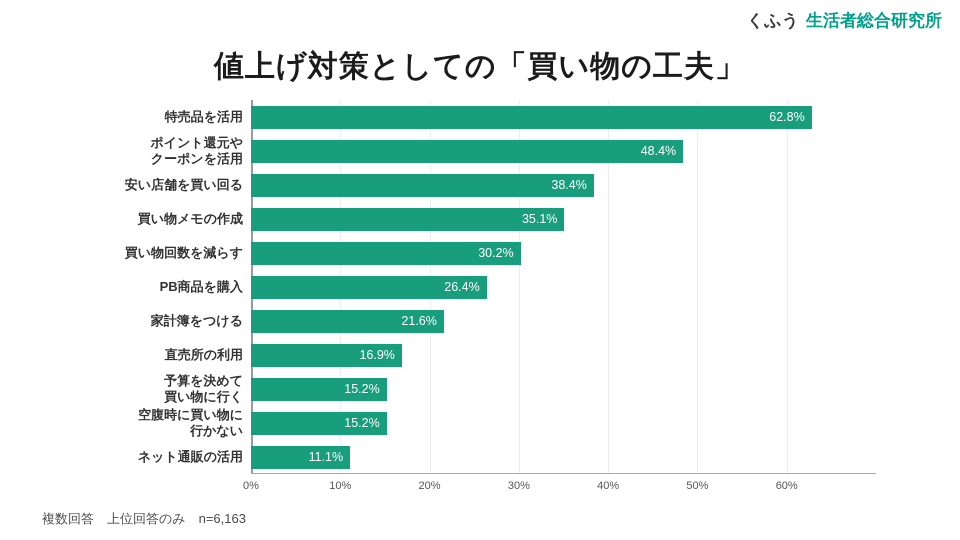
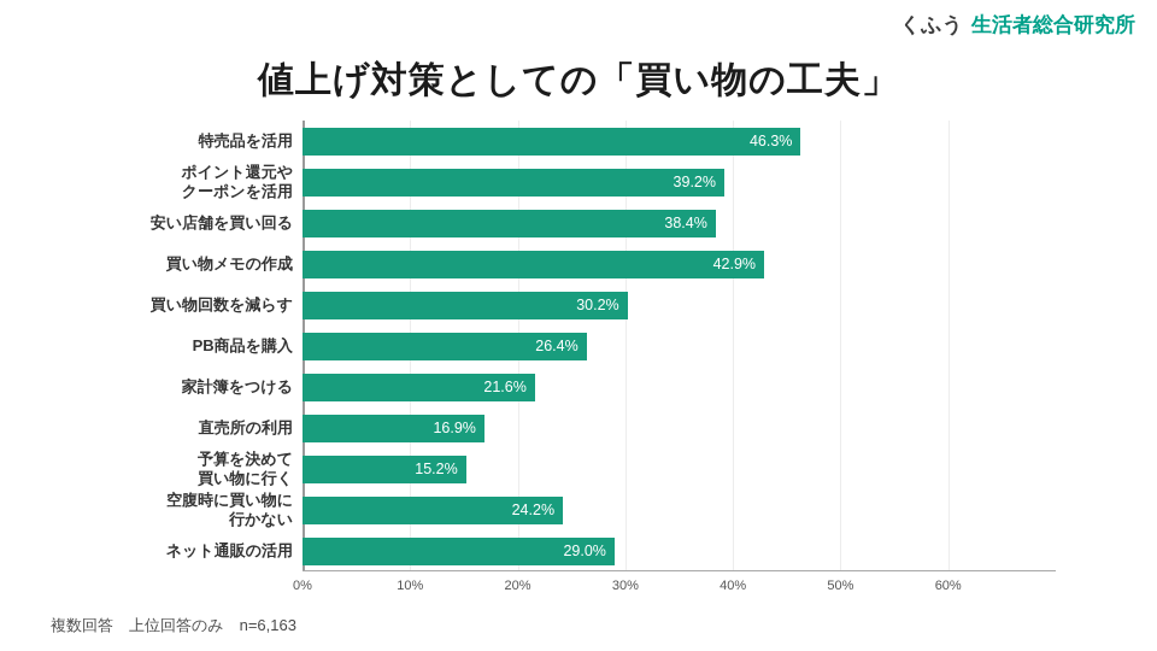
特売品を活用: 62.8% -> 46.3%
ポイント還元や クーポンを活用: 48.4% -> 39.2%
買い物メモの作成: 35.1% -> 42.9%
空腹時に買い物に 行かない: 15.2% -> 24.2%
ネット通販の活用: 11.1% -> 29.0%
